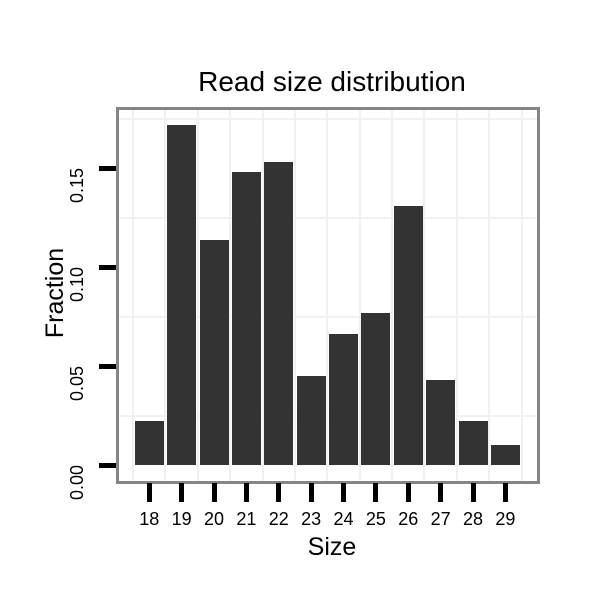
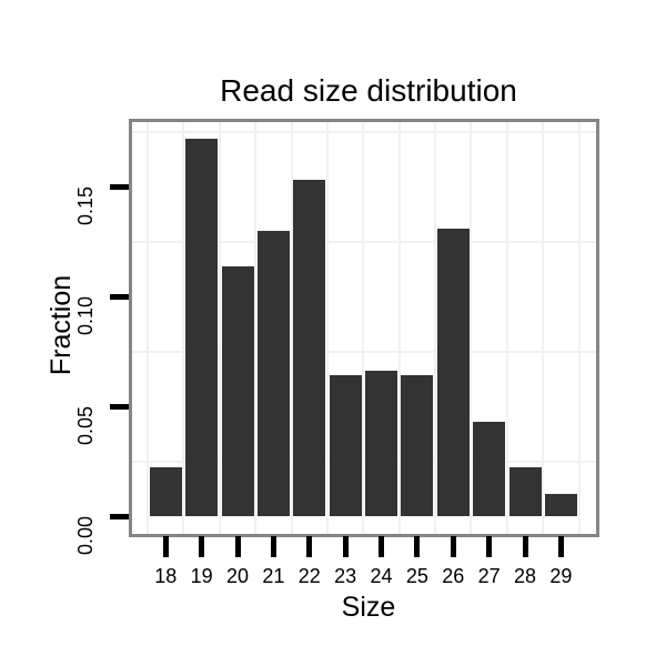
21: 0.148 -> 0.130
23: 0.045 -> 0.064
25: 0.077 -> 0.064
